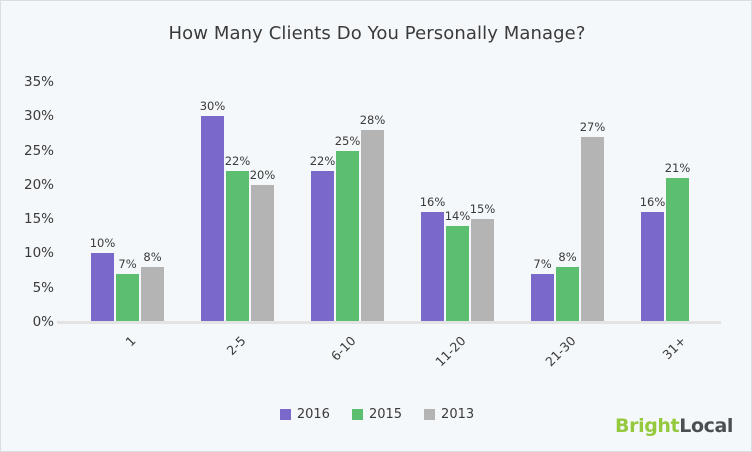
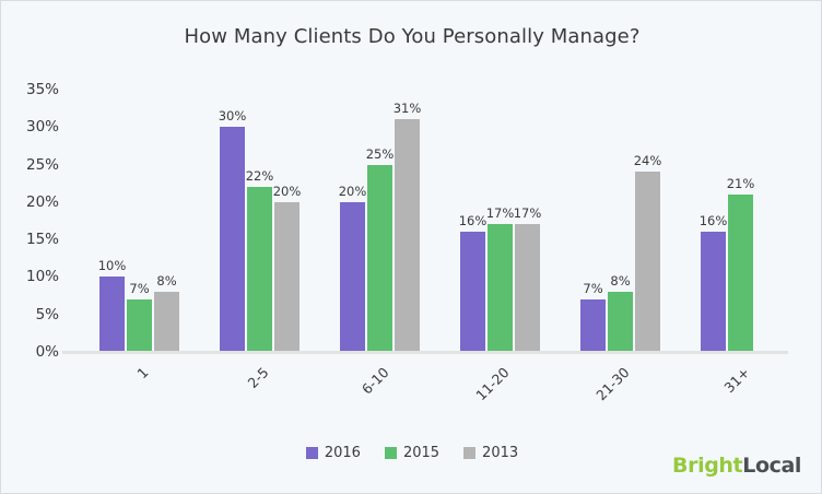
2016/6-10: 22% -> 20%
2013/6-10: 28% -> 31%
2015/11-20: 14% -> 17%
2013/11-20: 15% -> 17%
2013/21-30: 27% -> 24%
